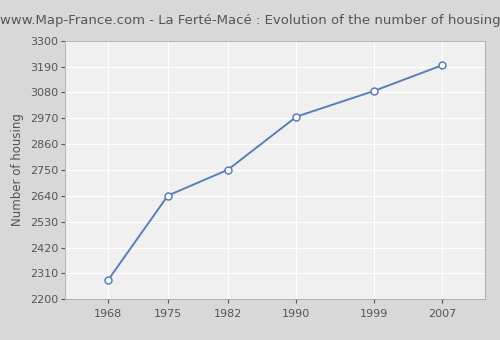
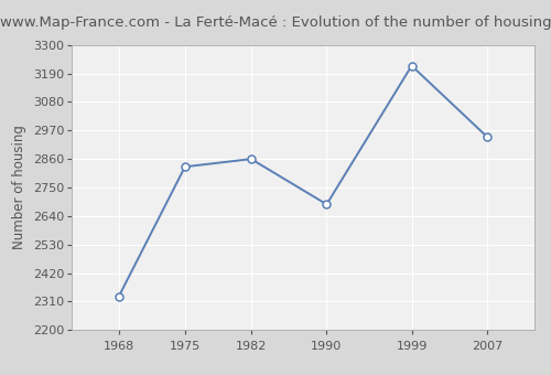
1968: 2280 -> 2330
1975: 2641 -> 2830
1982: 2751 -> 2860
1990: 2977 -> 2685
1999: 3086 -> 3220
2007: 3196 -> 2945
